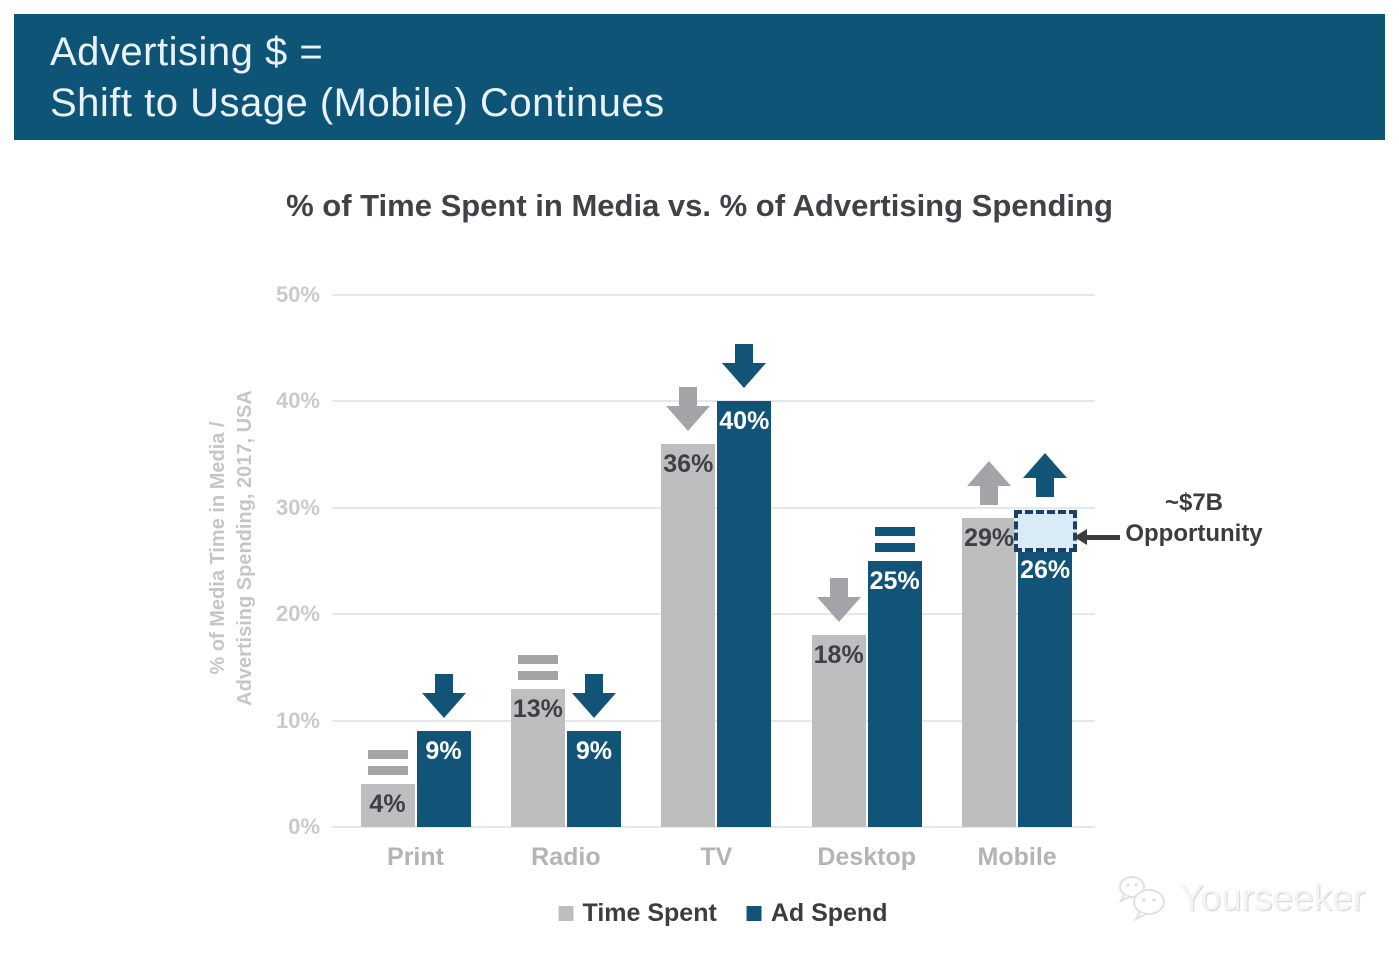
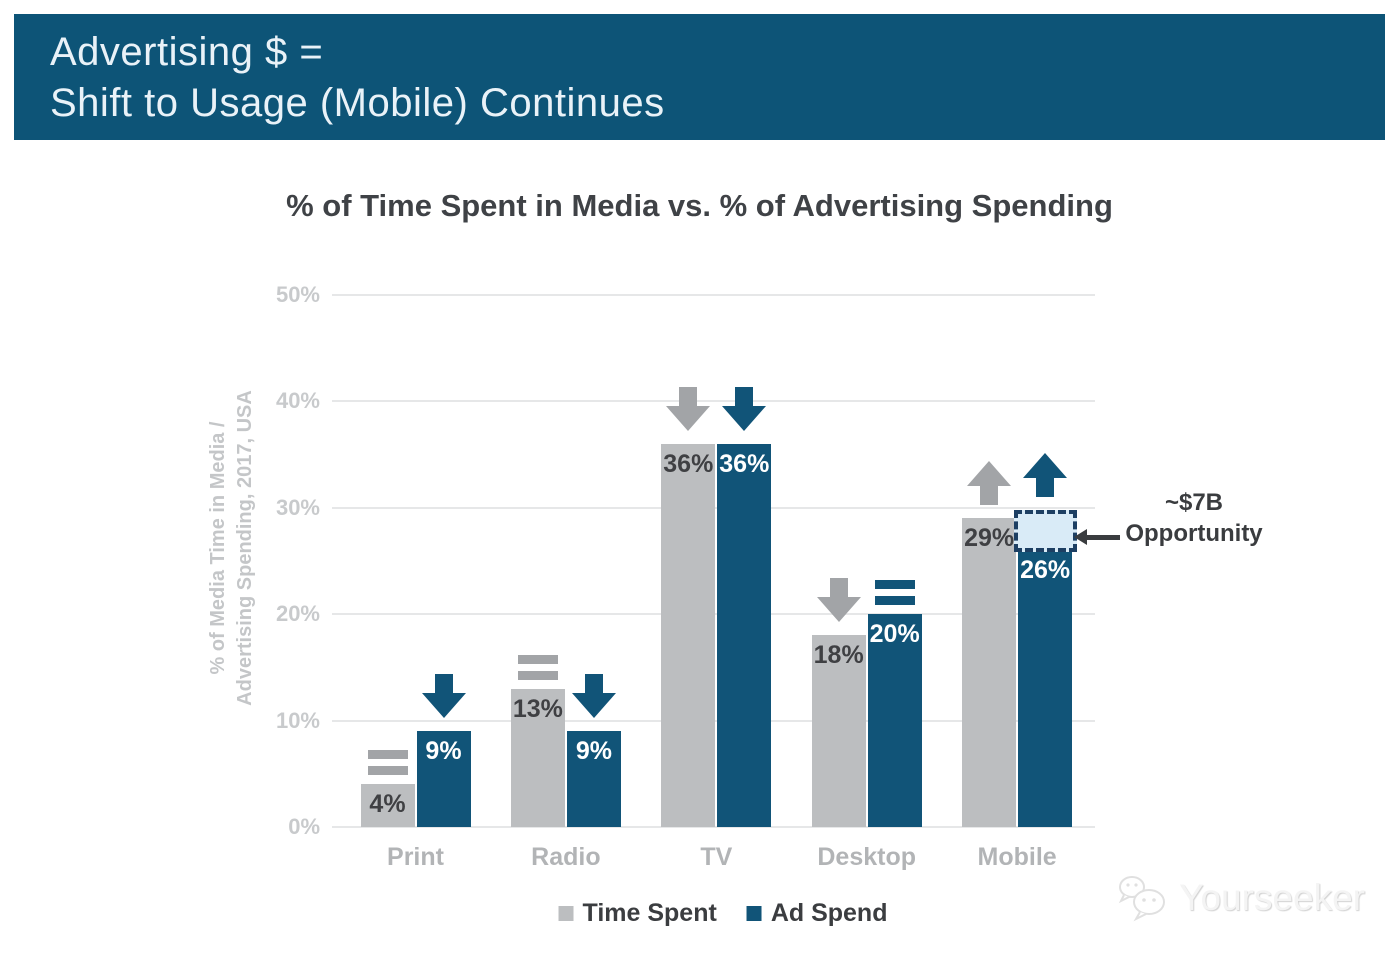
Ad Spend/TV: 40% -> 36%
Ad Spend/Desktop: 25% -> 20%
